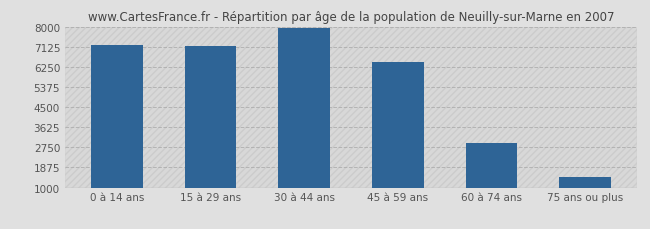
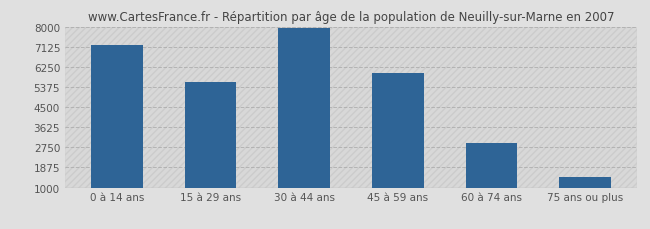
15 à 29 ans: 7150 -> 5600
45 à 59 ans: 6450 -> 6000
